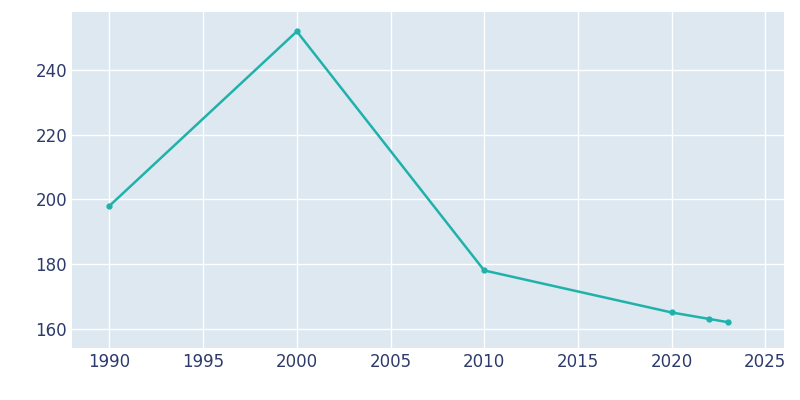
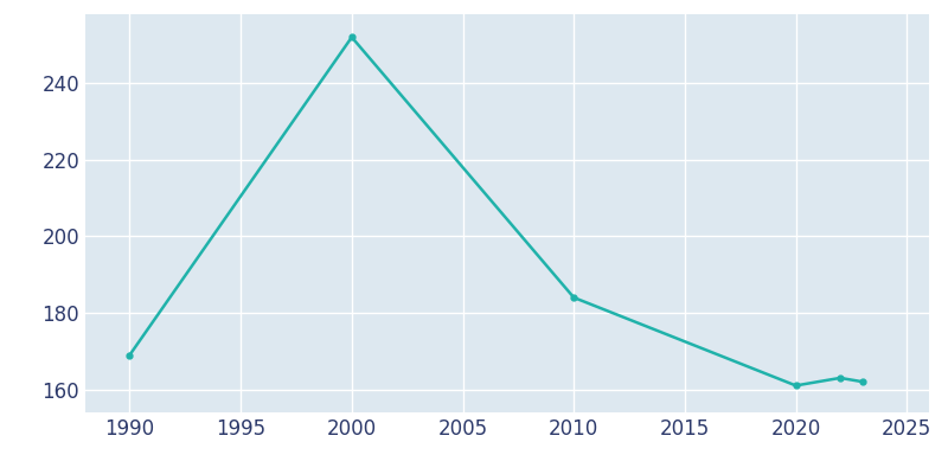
1990: 198 -> 169
2010: 178 -> 184
2020: 165 -> 161
